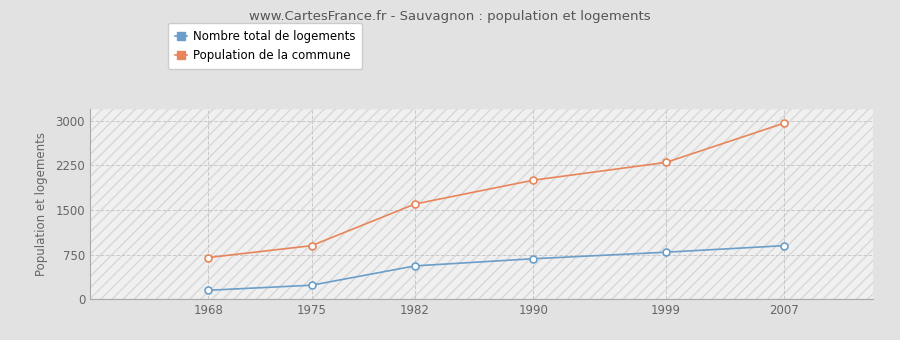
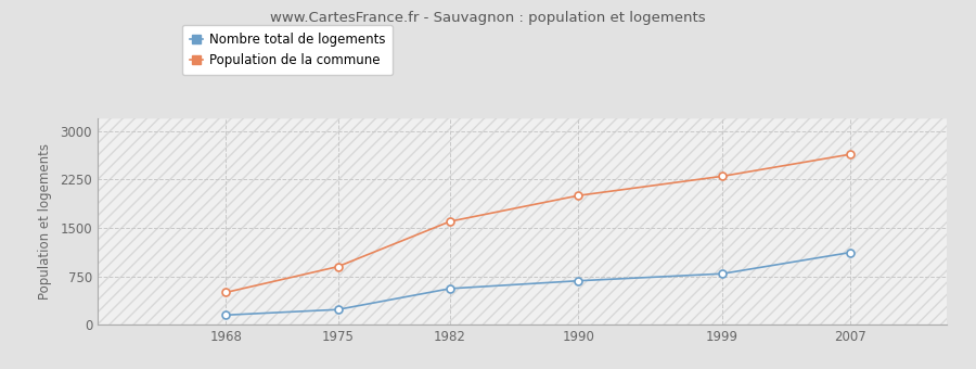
Population de la commune/1968: 700 -> 500
Nombre total de logements/2007: 900 -> 1120
Population de la commune/2007: 2960 -> 2640
